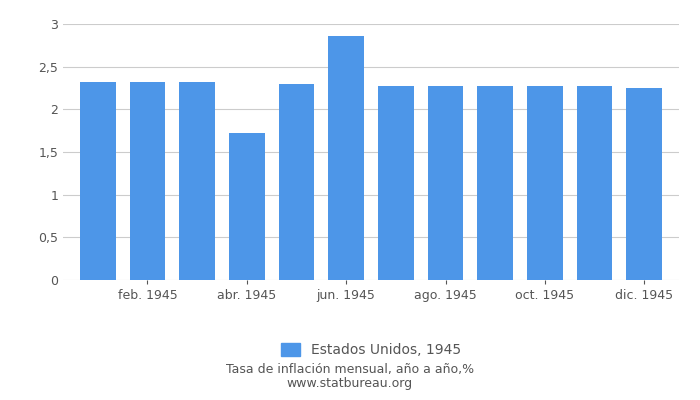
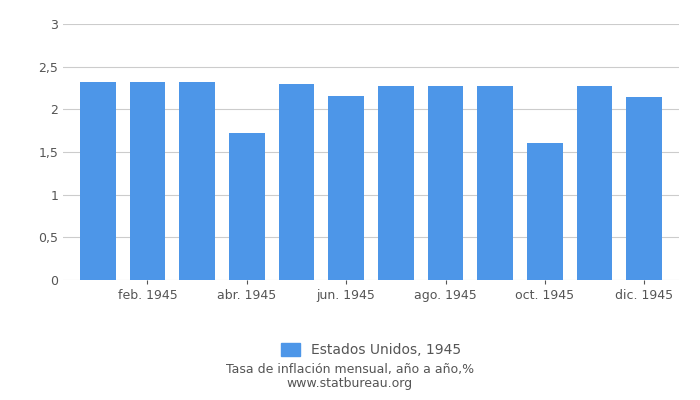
jun. 1945: 2,86 -> 2,16
oct. 1945: 2,27 -> 1,60
dic. 1945: 2,25 -> 2,14
